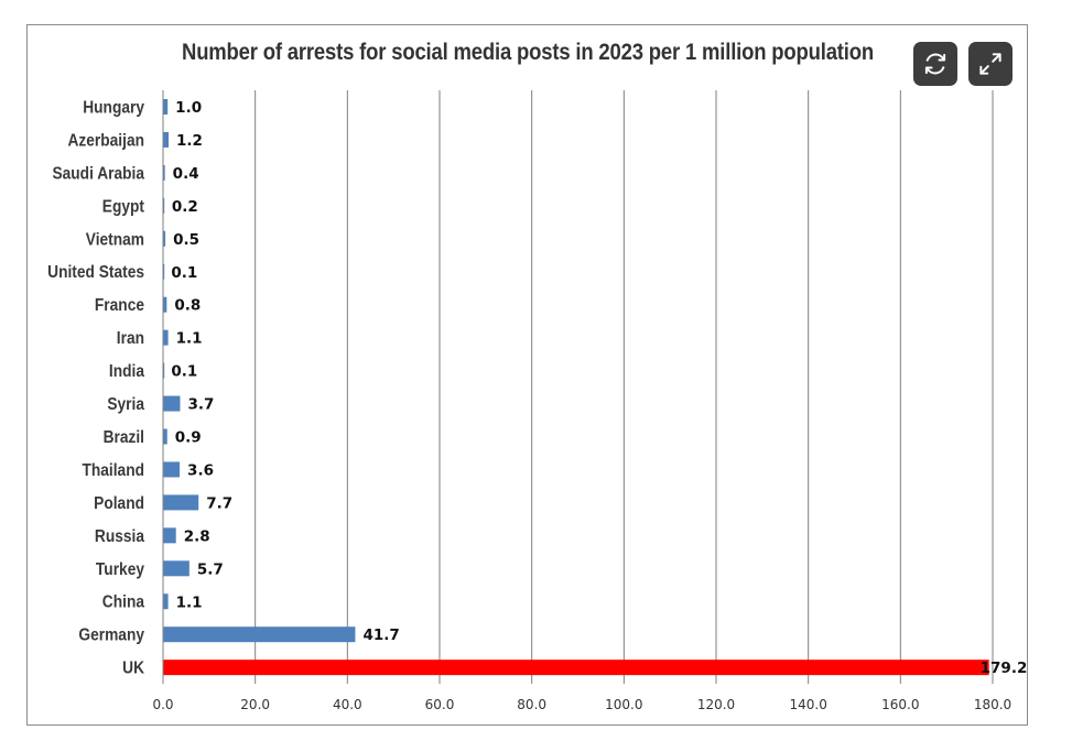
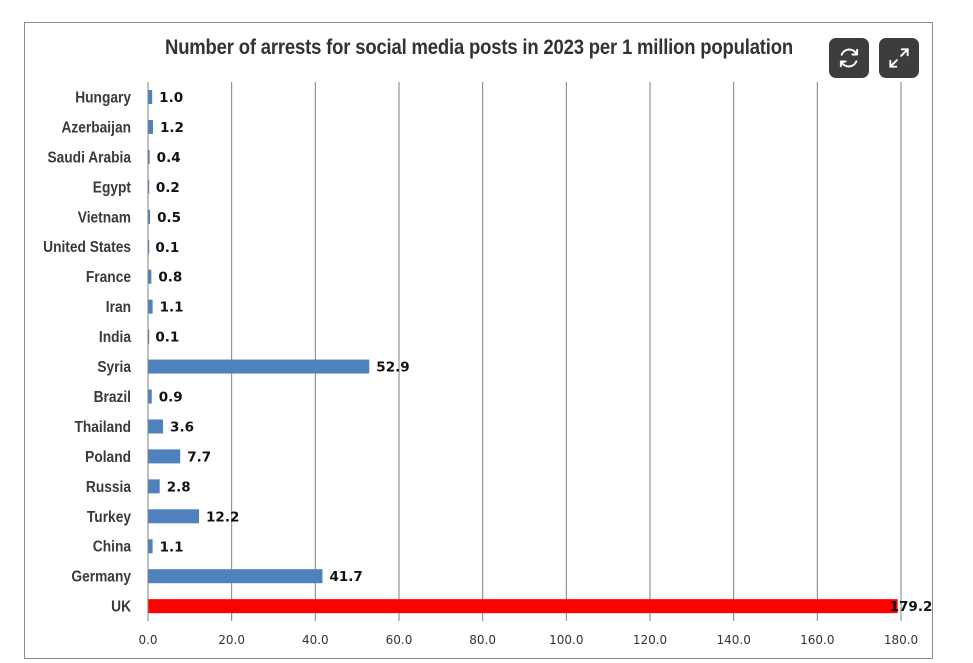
Syria: 3.7 -> 52.9
Turkey: 5.7 -> 12.2
